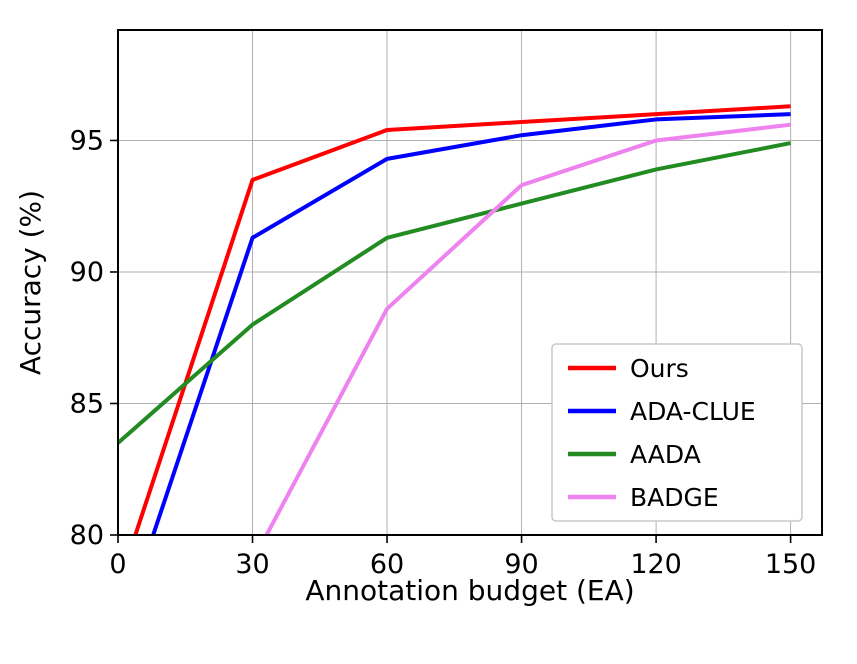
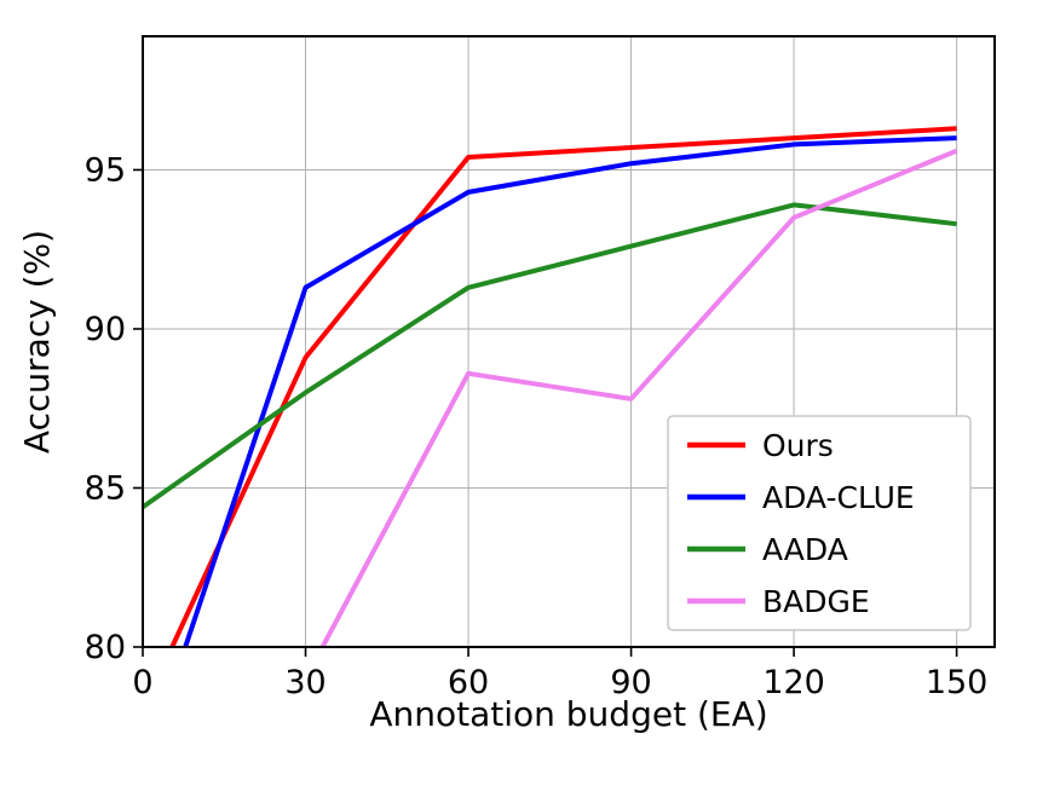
AADA/0: 83.5 -> 84.4
Ours/30: 93.5 -> 89.1
BADGE/90: 93.3 -> 87.8
BADGE/120: 95.0 -> 93.5
AADA/150: 94.9 -> 93.3
